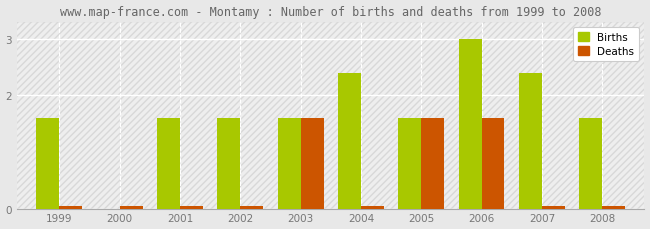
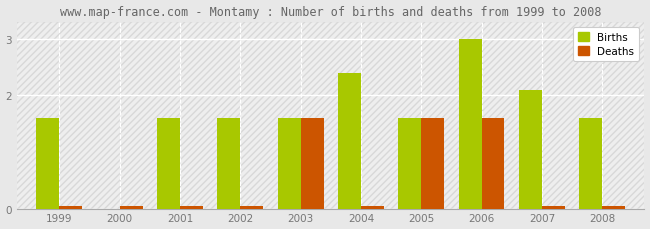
Births/2007: 2.4 -> 2.1
